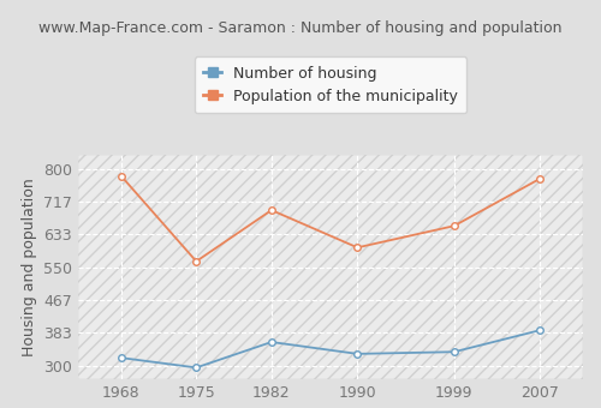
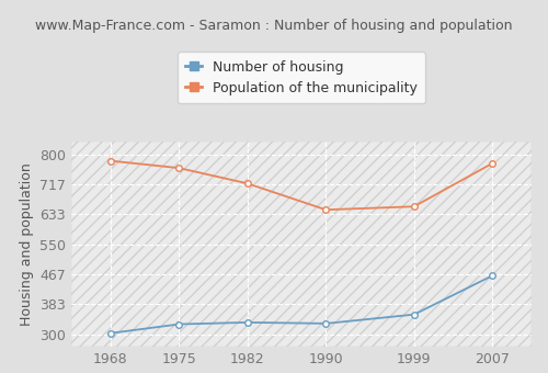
Number of housing/1968: 320 -> 303
Number of housing/1975: 295 -> 328
Population of the municipality/1975: 565 -> 762
Number of housing/1982: 360 -> 333
Population of the municipality/1982: 695 -> 719
Population of the municipality/1990: 600 -> 646
Number of housing/1999: 335 -> 355
Number of housing/2007: 390 -> 463
